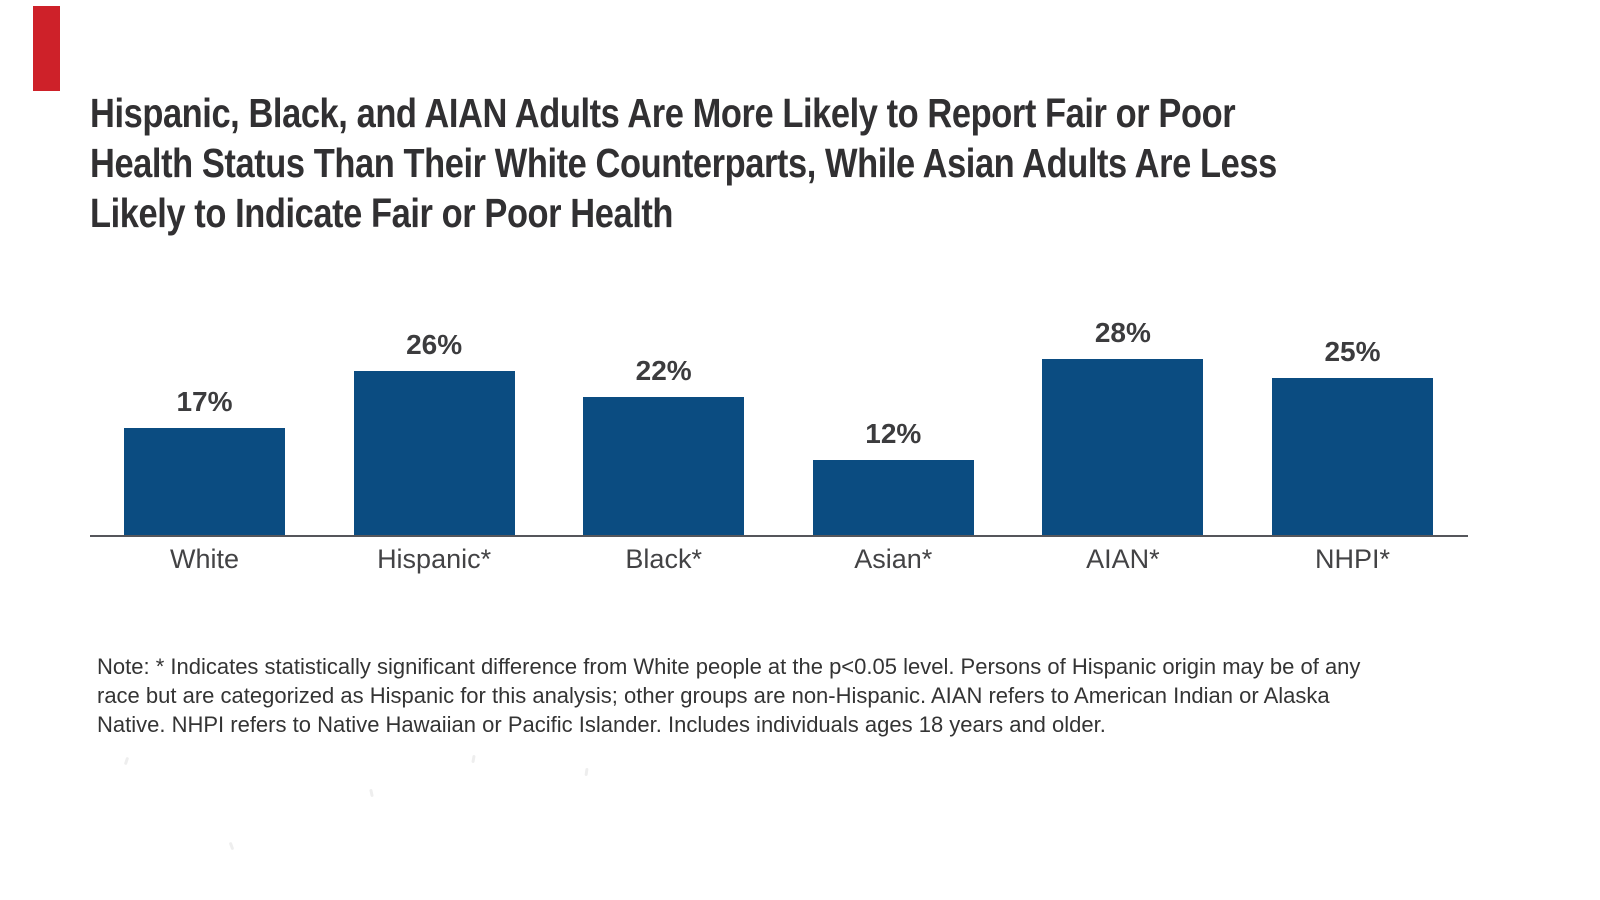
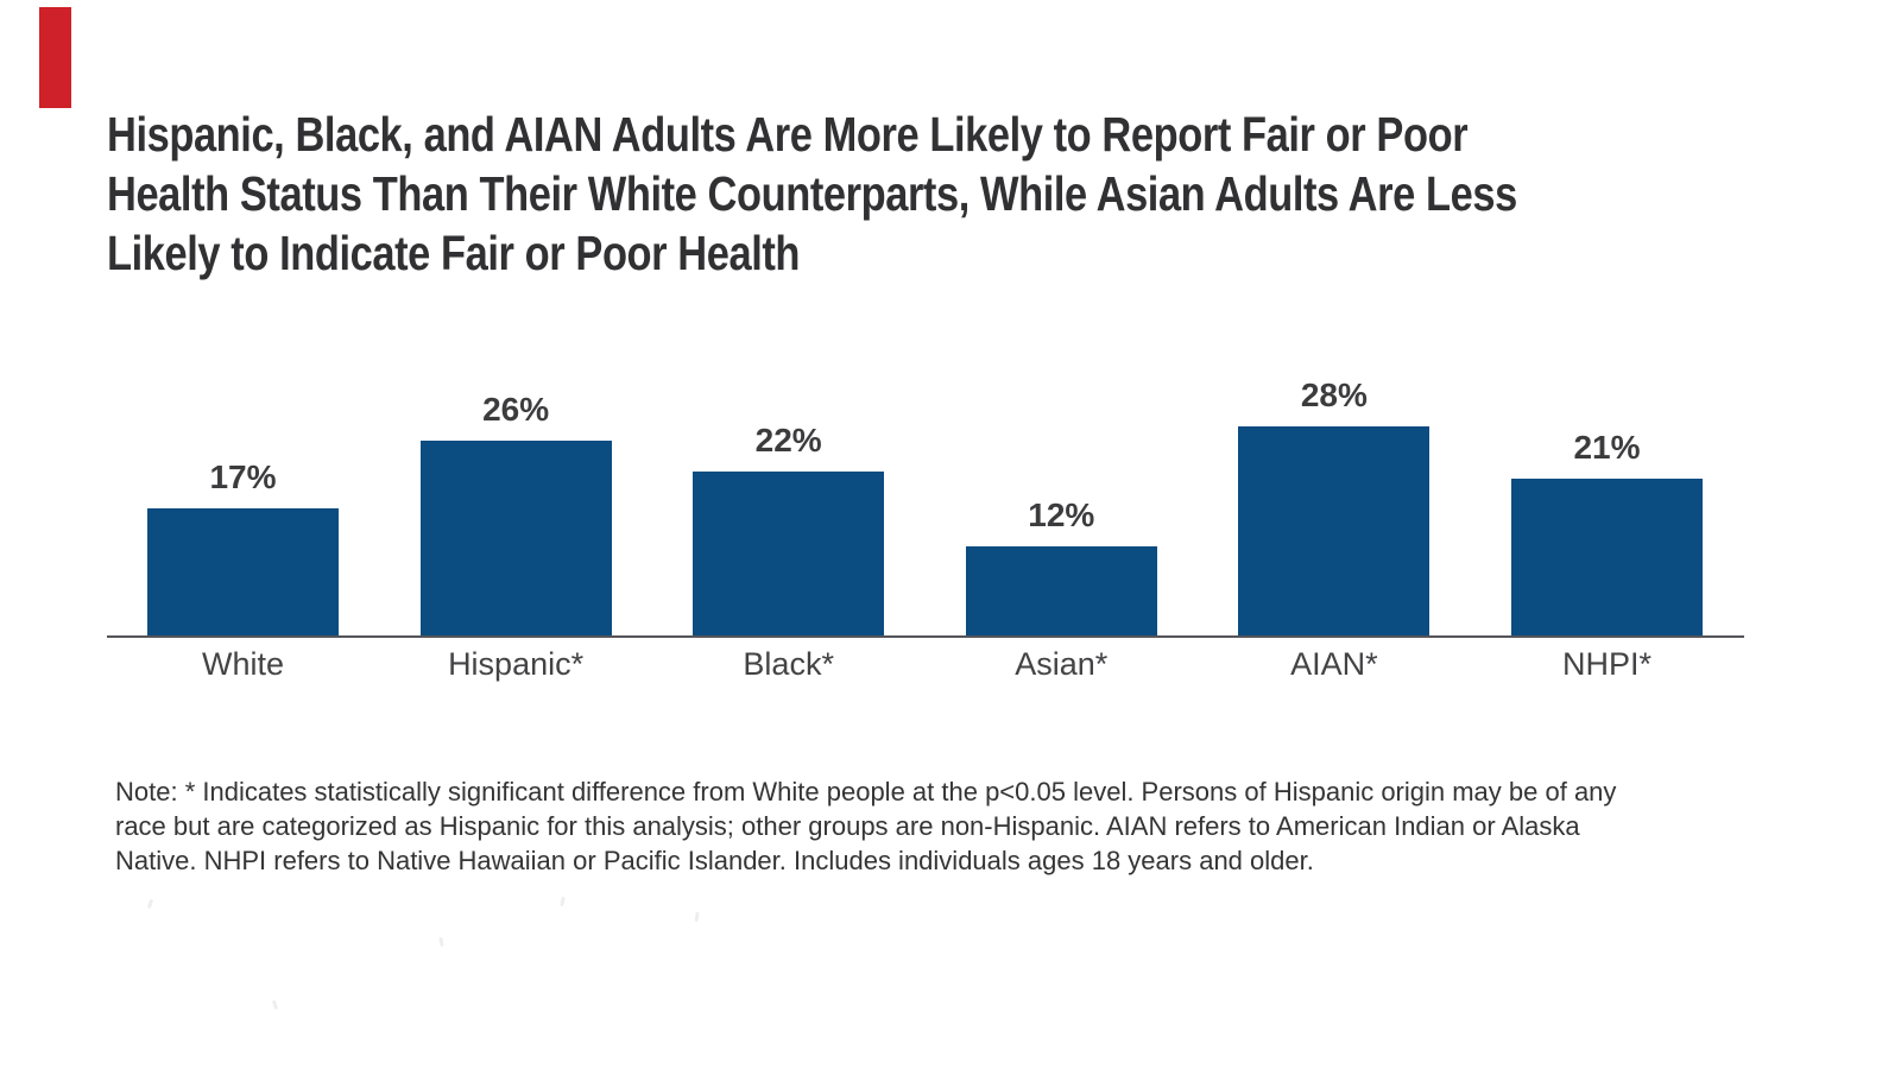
NHPI*: 25% -> 21%
